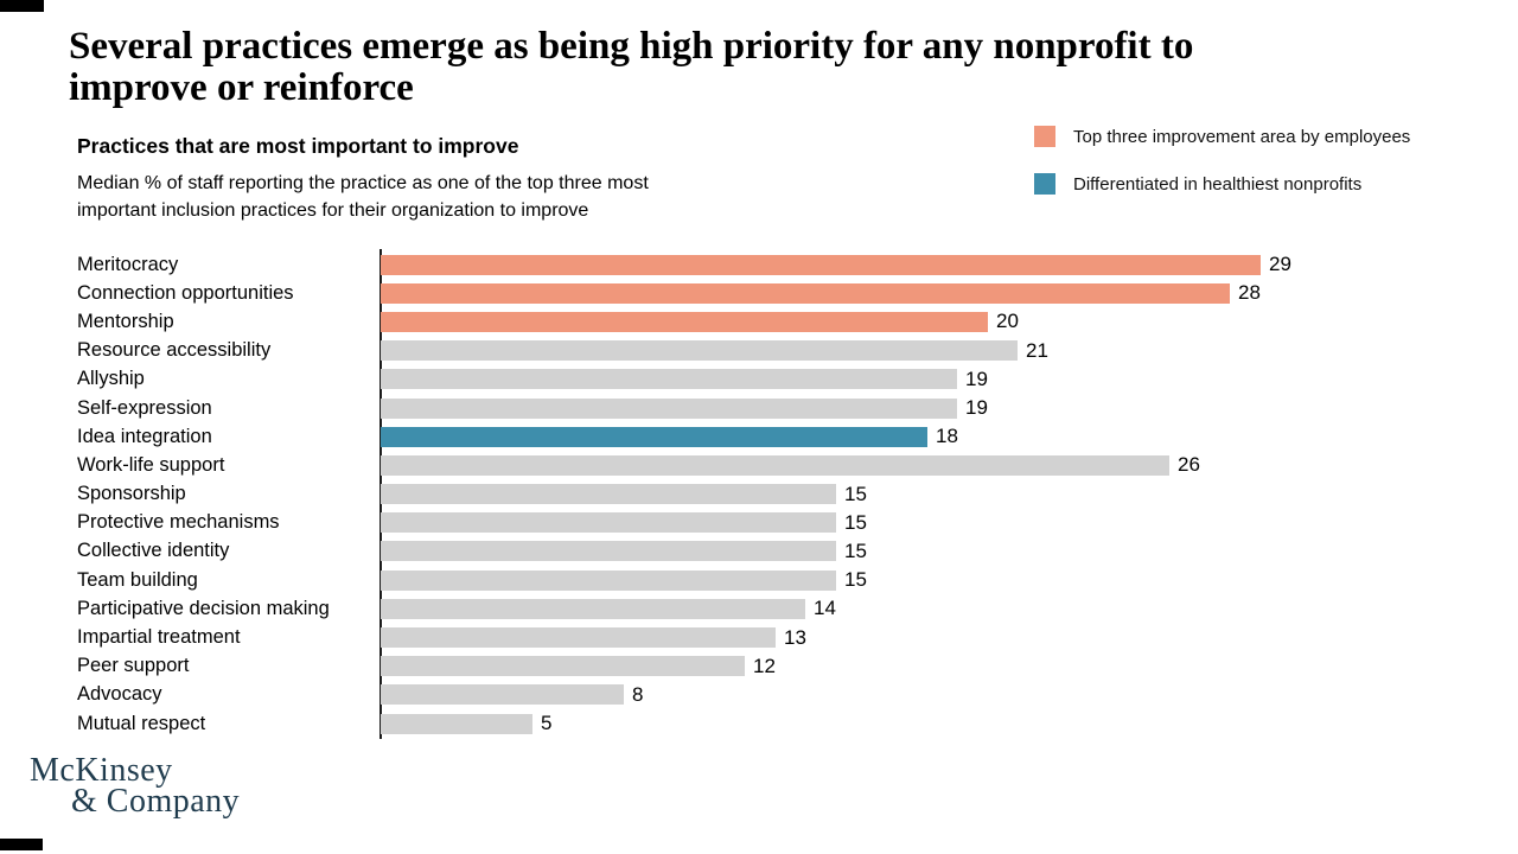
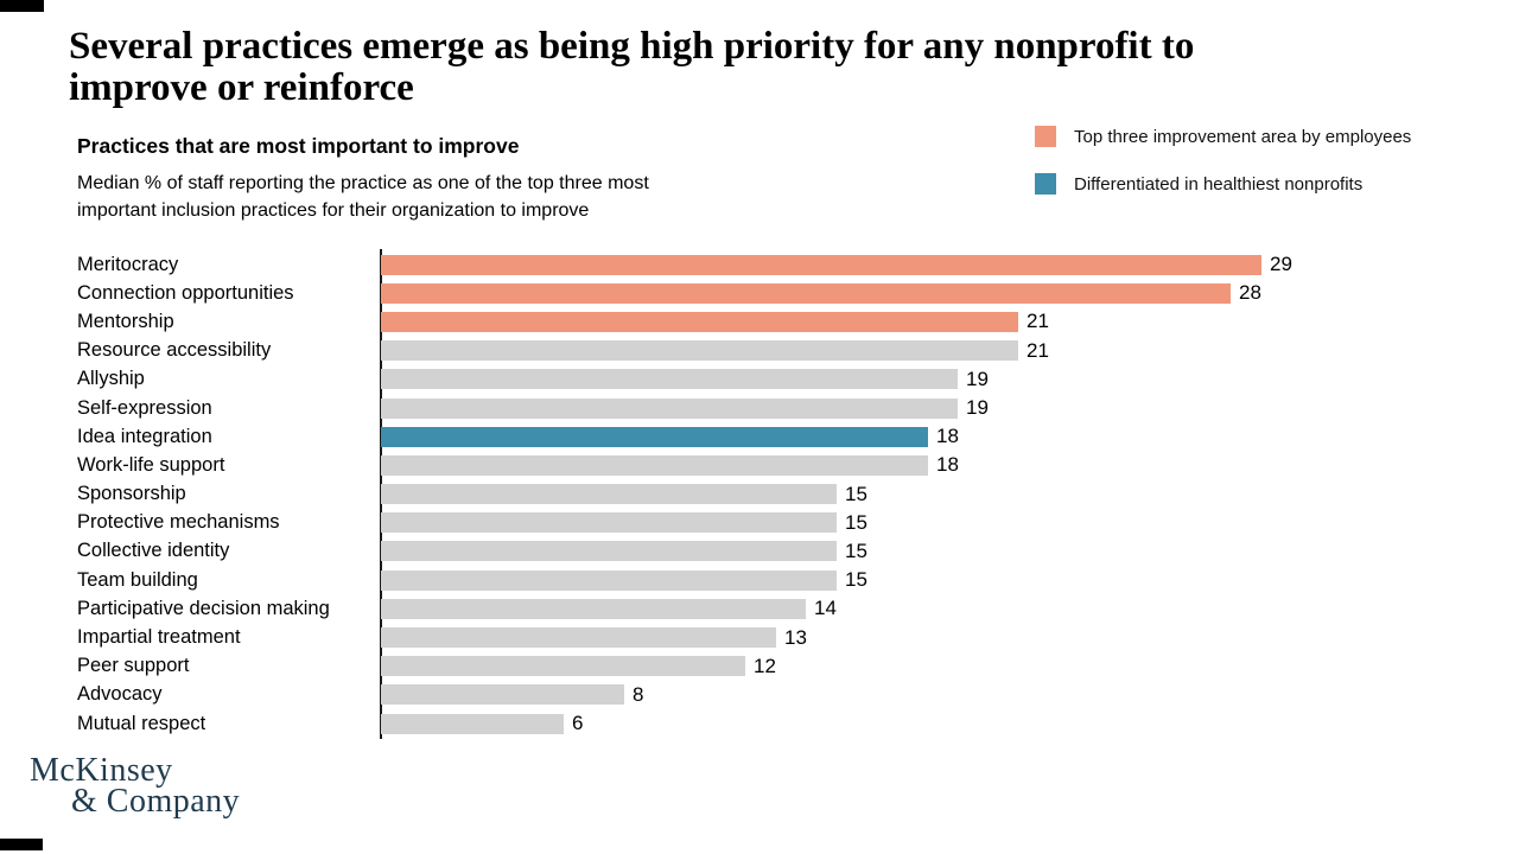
Mentorship: 20 -> 21
Work-life support: 26 -> 18
Mutual respect: 5 -> 6
